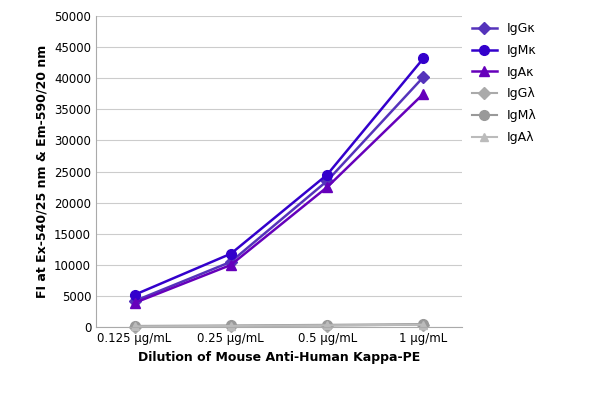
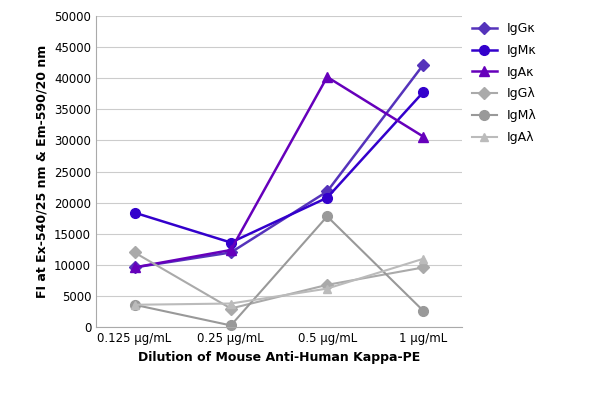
IgGκ/0.125 μg/mL: 4200 -> 9600
IgMκ/0.125 μg/mL: 5200 -> 18400
IgAκ/0.125 μg/mL: 3900 -> 9600
IgGλ/0.125 μg/mL: 100 -> 12000
IgMλ/0.125 μg/mL: 200 -> 3600
IgAλ/0.125 μg/mL: 100 -> 3600
IgGκ/0.25 μg/mL: 10500 -> 12000
IgMκ/0.25 μg/mL: 11800 -> 13600
IgAκ/0.25 μg/mL: 10000 -> 12400
IgGλ/0.25 μg/mL: 200 -> 3000
IgAλ/0.25 μg/mL: 200 -> 3800
IgGκ/0.5 μg/mL: 23500 -> 21800
IgMκ/0.5 μg/mL: 24500 -> 20800
IgAκ/0.5 μg/mL: 22500 -> 40200
IgGλ/0.5 μg/mL: 200 -> 6800
IgMλ/0.5 μg/mL: 400 -> 17800
IgAλ/0.5 μg/mL: 300 -> 6200
IgGκ/1 μg/mL: 40200 -> 42200
IgMκ/1 μg/mL: 43200 -> 37800
IgAκ/1 μg/mL: 37500 -> 30600
IgGλ/1 μg/mL: 400 -> 9600
IgMλ/1 μg/mL: 500 -> 2600
IgAλ/1 μg/mL: 400 -> 11000
